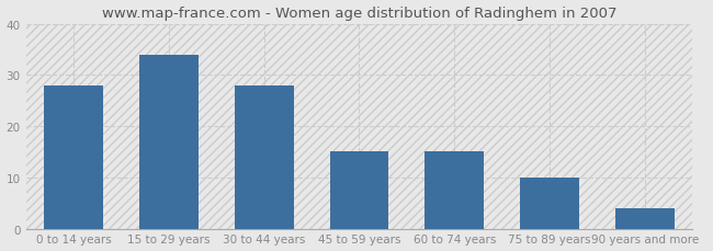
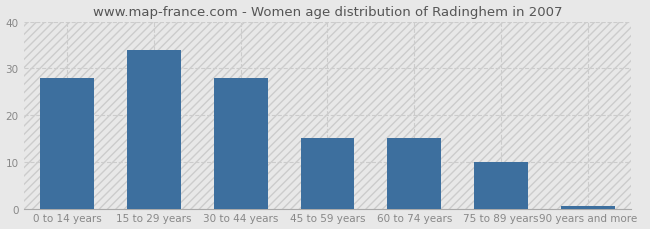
90 years and more: 4.0 -> 0.5
